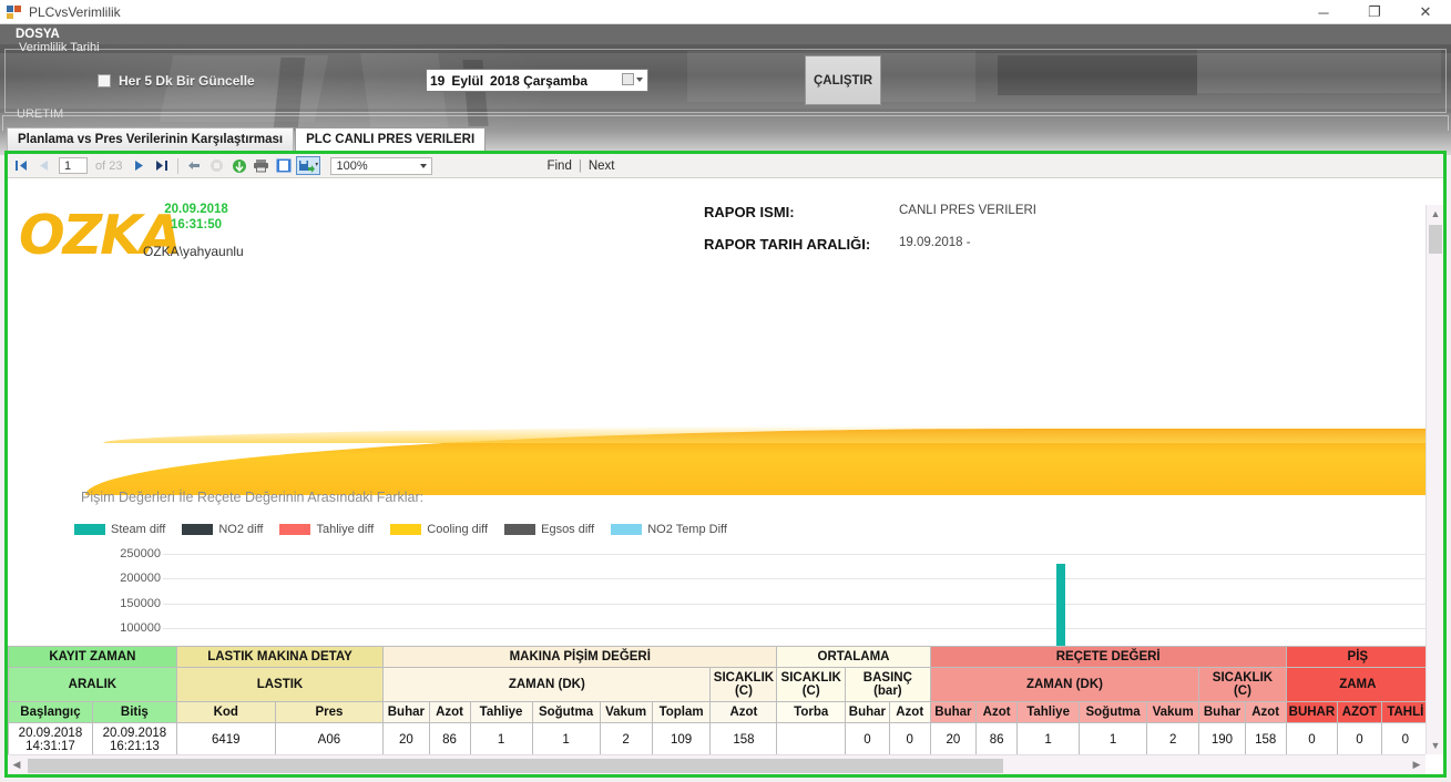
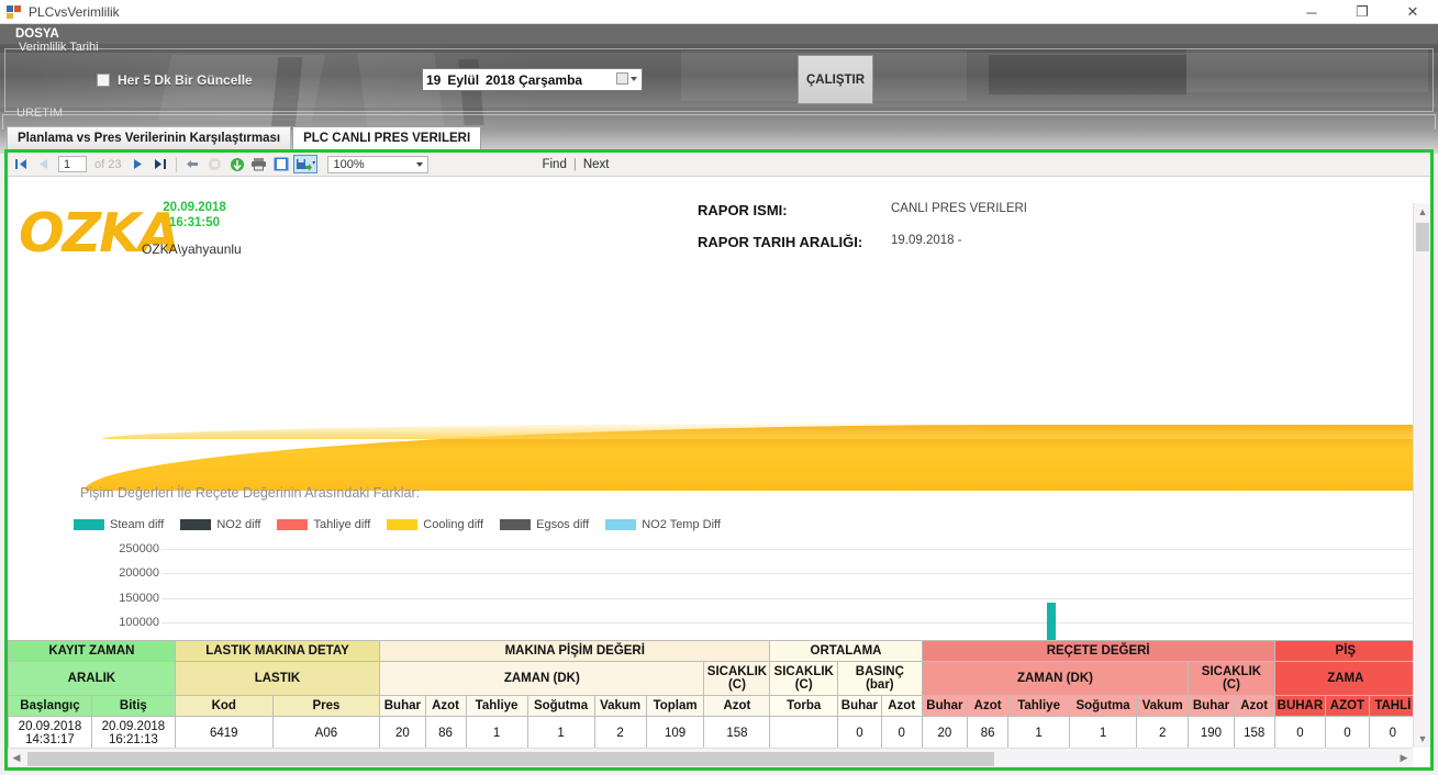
Steam diff/C07L: 230000 -> 140000
